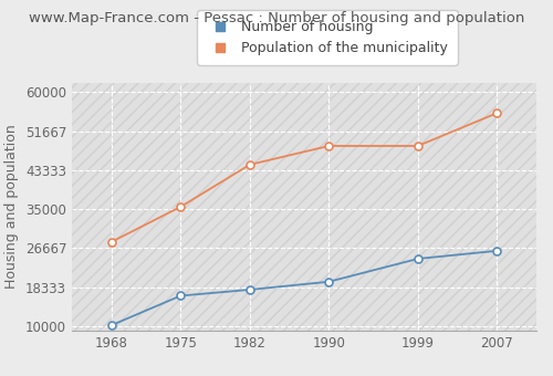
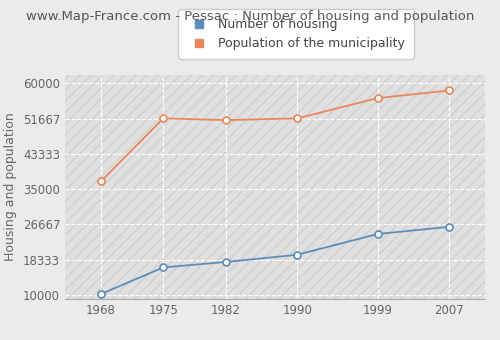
Population of the municipality/1968: 28000 -> 36800
Population of the municipality/1975: 35500 -> 51700
Population of the municipality/1982: 44500 -> 51300
Population of the municipality/1990: 48500 -> 51700
Population of the municipality/1999: 48500 -> 56500
Population of the municipality/2007: 55500 -> 58300
